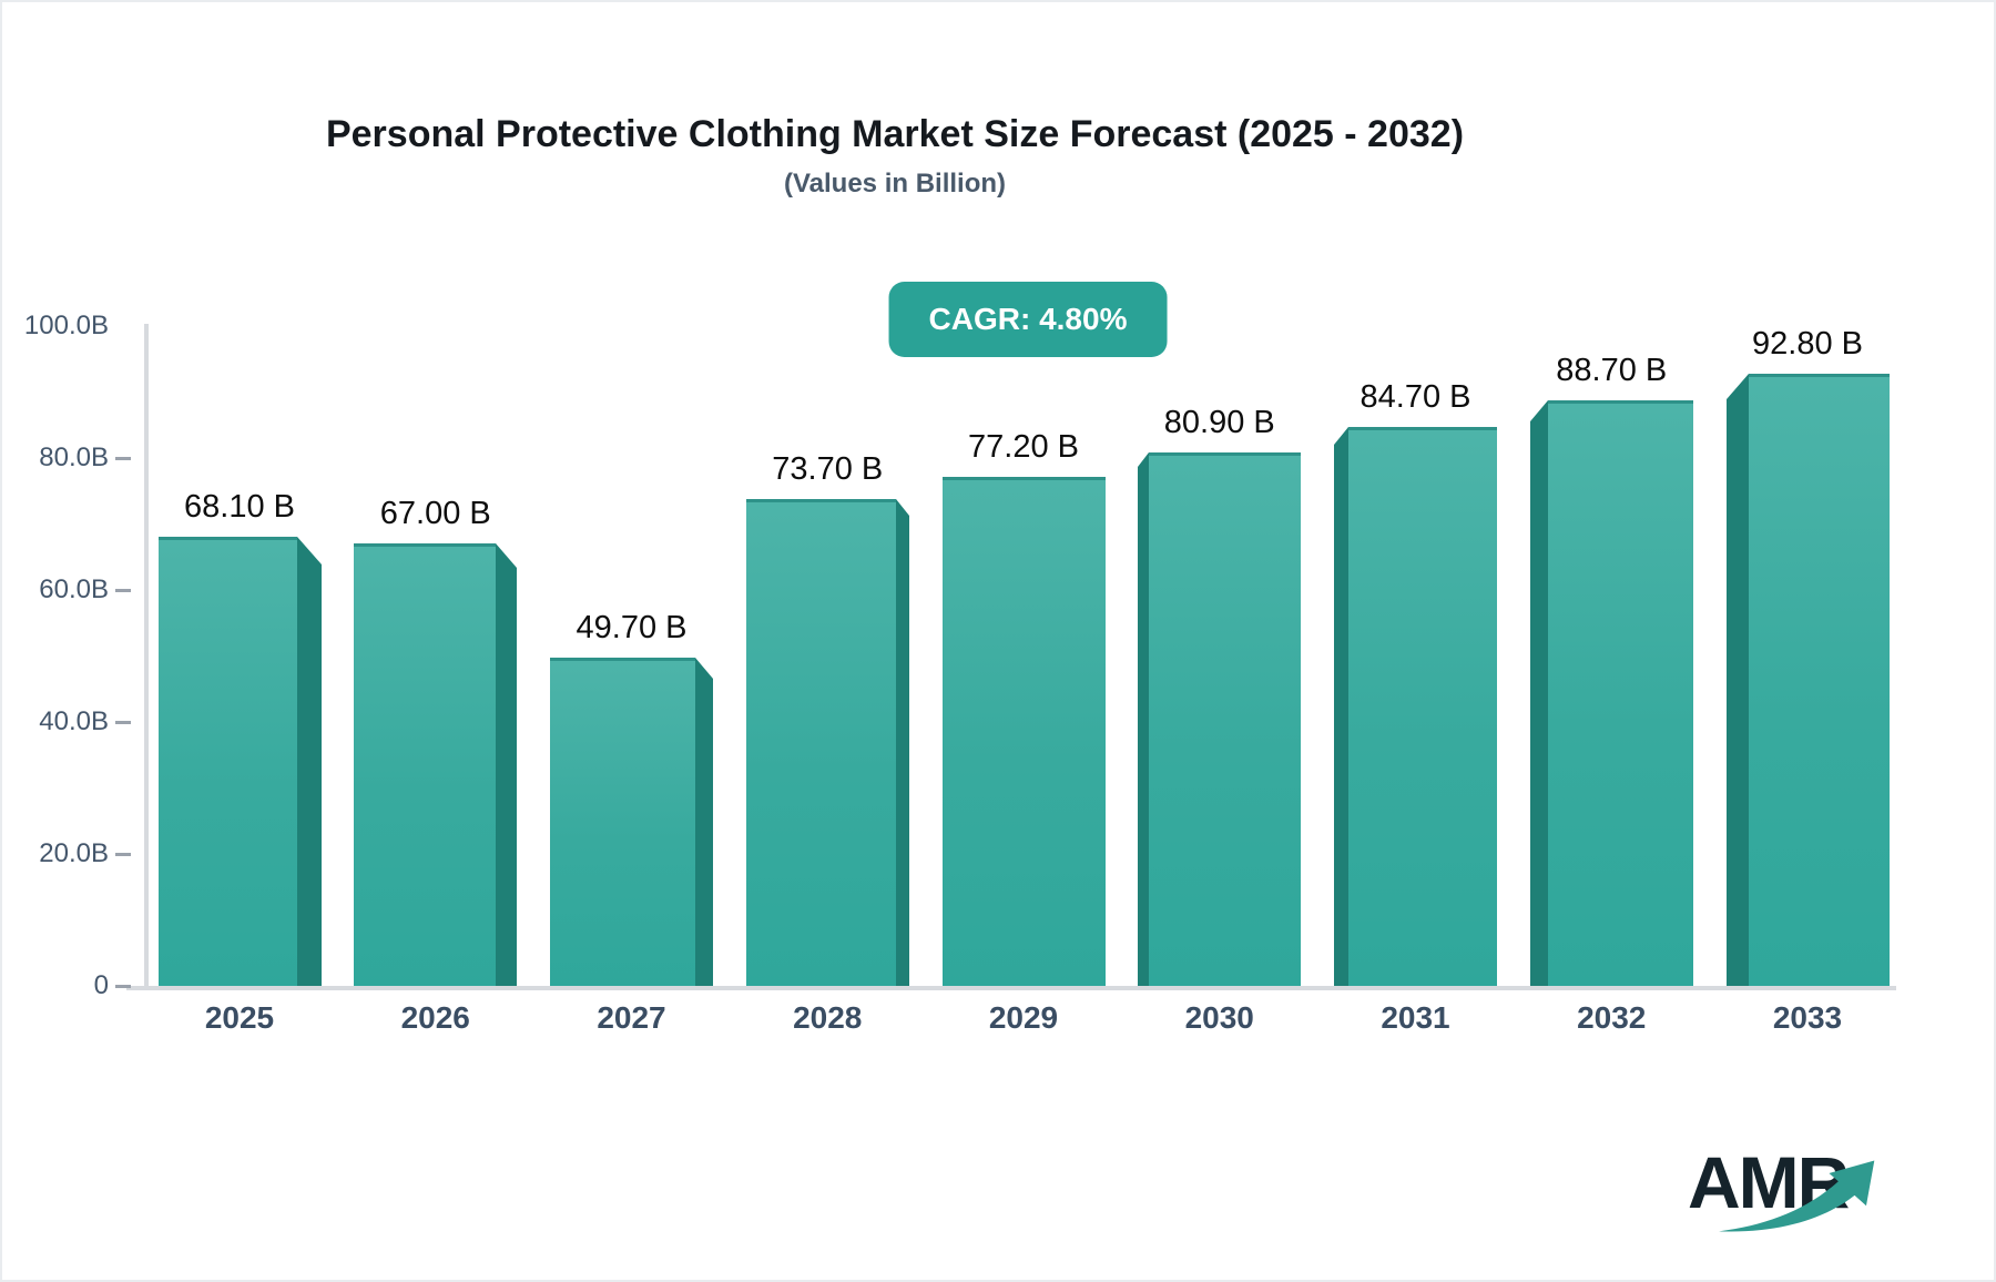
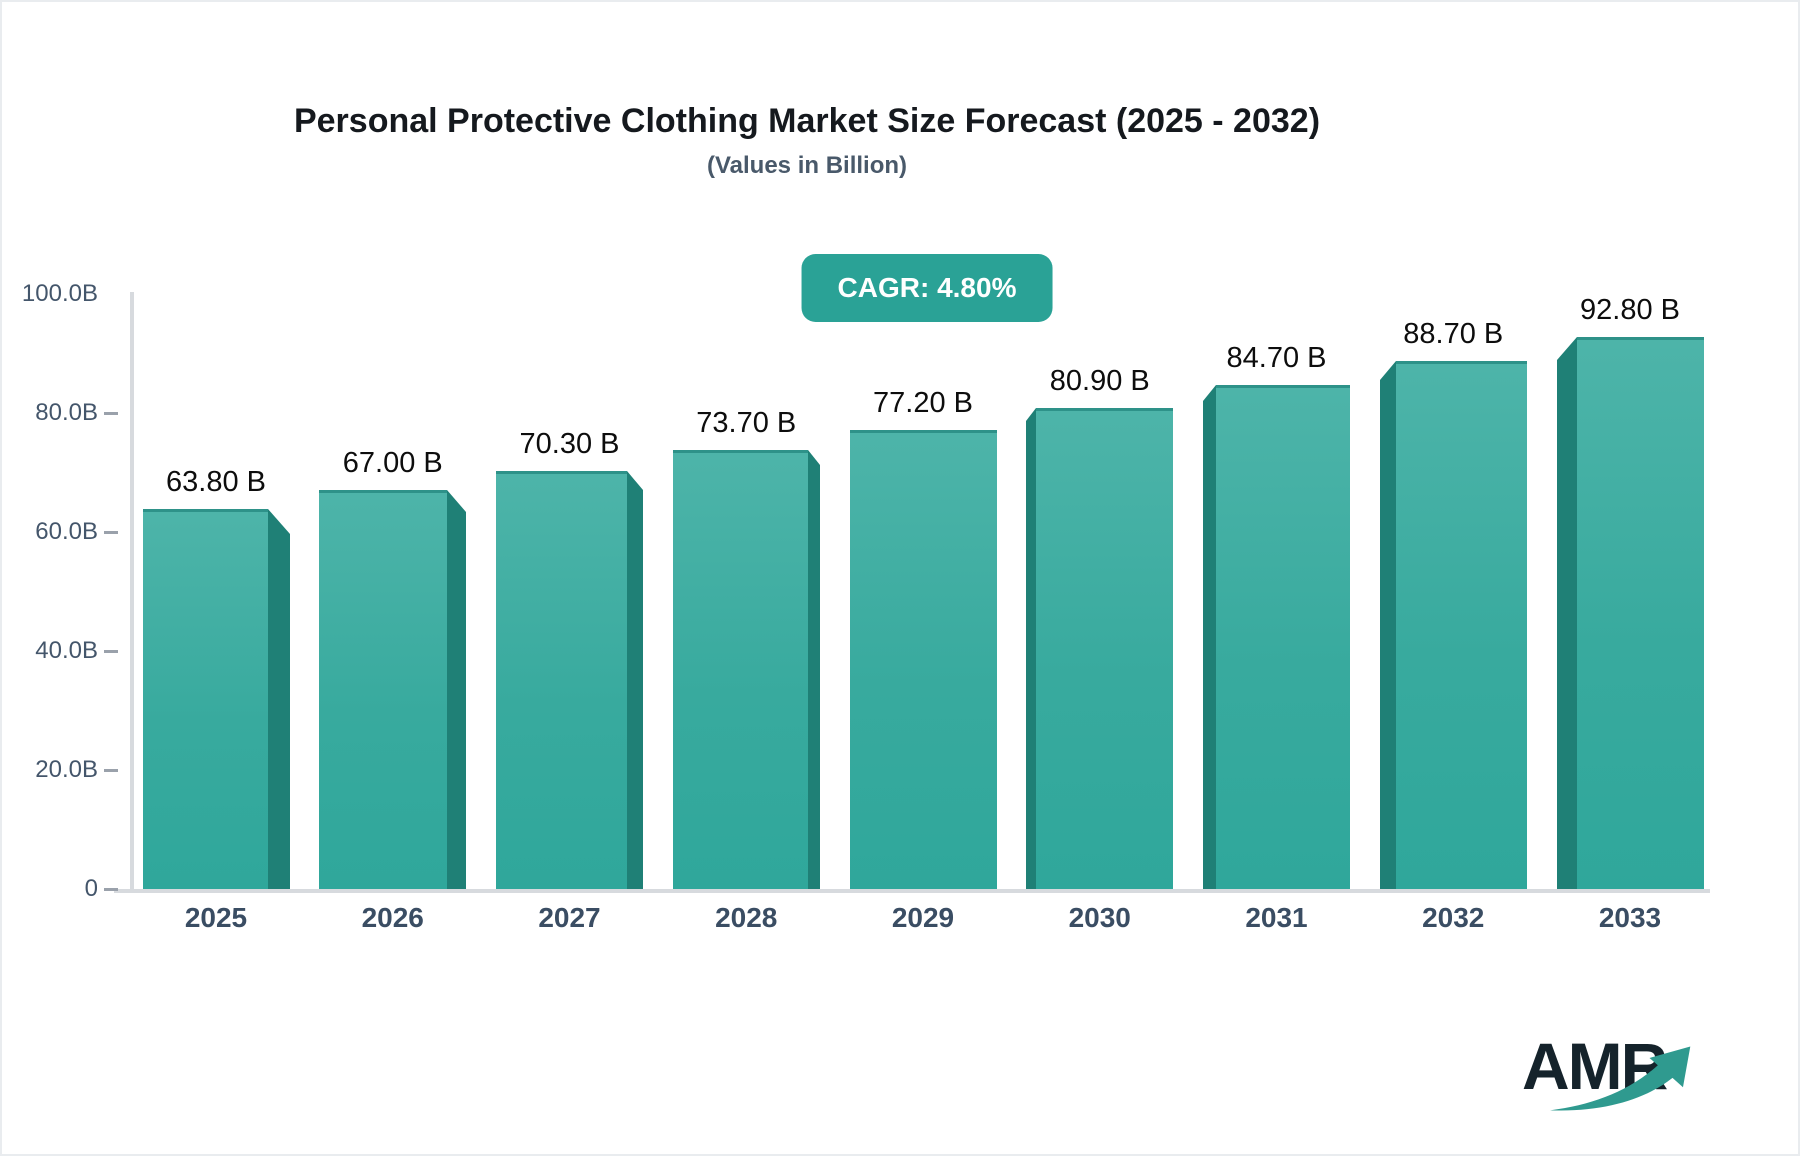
2025: 68.10 -> 63.80
2027: 49.70 -> 70.30
